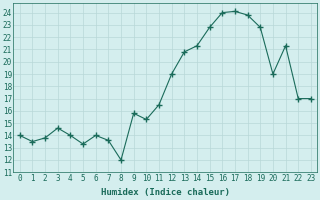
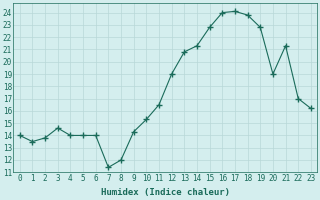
5: 13.3 -> 14.0
7: 13.6 -> 11.4
9: 15.8 -> 14.3
23: 17.0 -> 16.2
